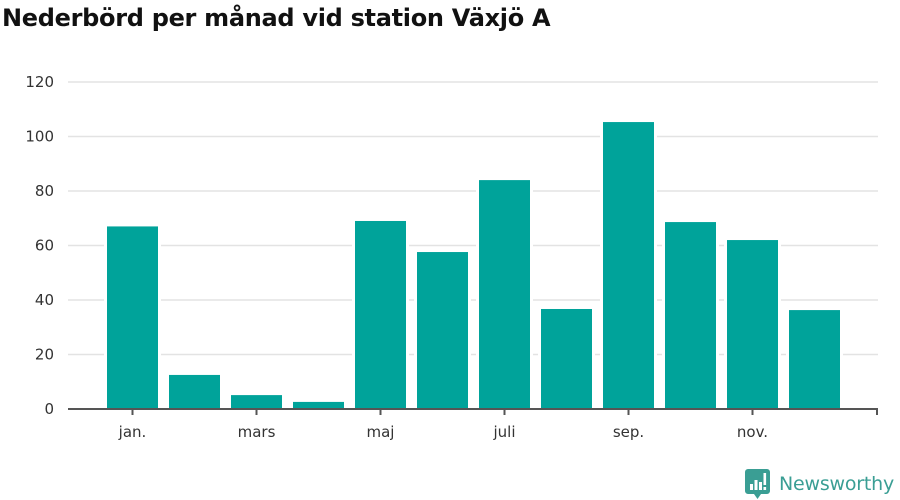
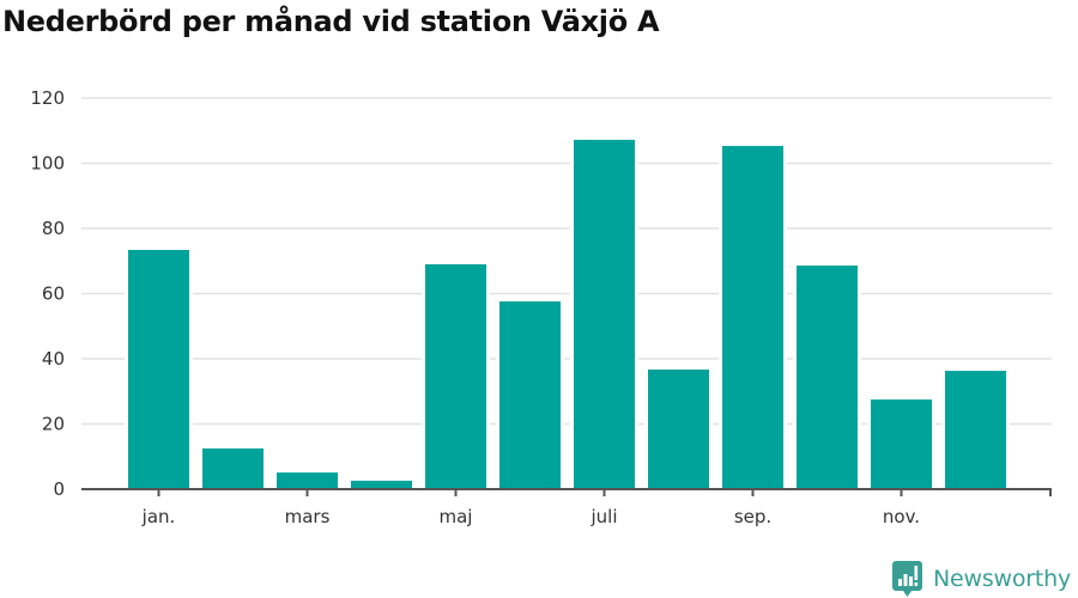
jan.: 67 -> 73
juli: 84 -> 107
nov.: 62 -> 28
